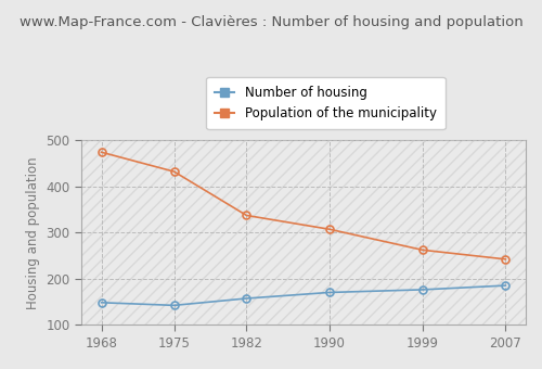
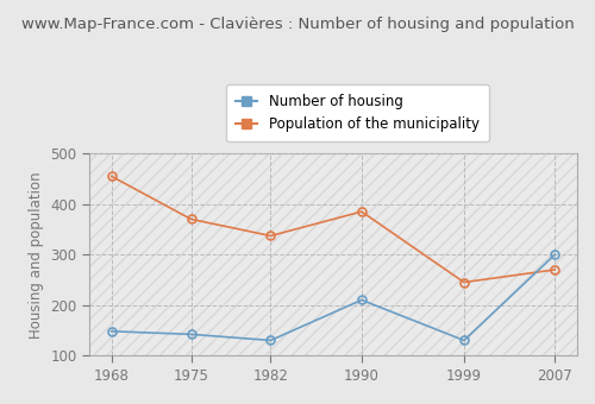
Population of the municipality/1968: 474 -> 455
Population of the municipality/1975: 432 -> 370
Number of housing/1982: 157 -> 130
Number of housing/1990: 170 -> 210
Population of the municipality/1990: 307 -> 385
Number of housing/1999: 176 -> 130
Population of the municipality/1999: 262 -> 245
Number of housing/2007: 185 -> 300
Population of the municipality/2007: 242 -> 270
